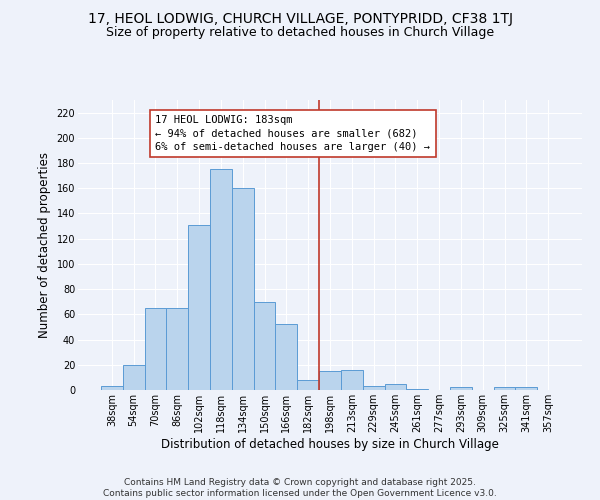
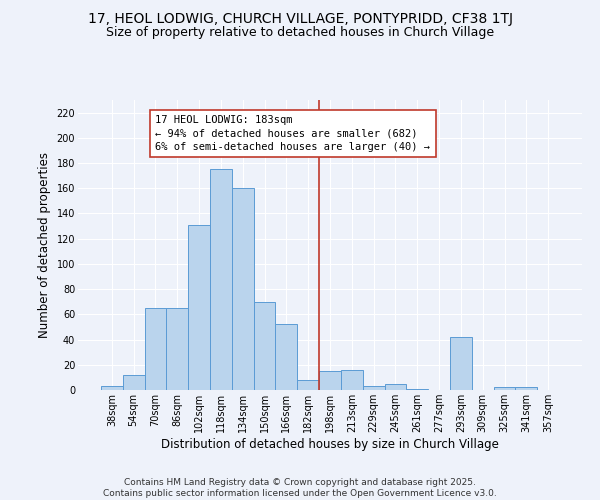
54sqm: 20 -> 12
293sqm: 2 -> 42
